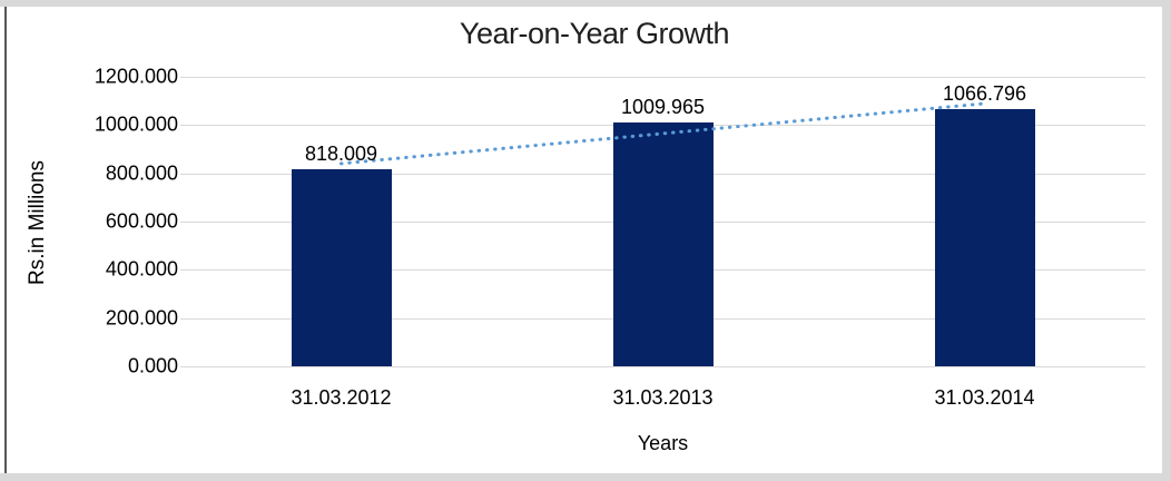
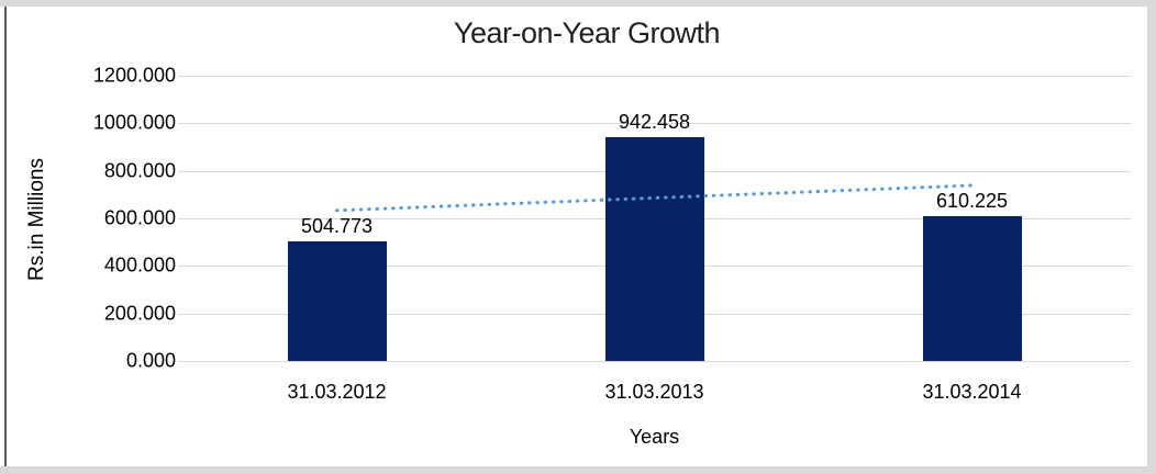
31.03.2012: 818.009 -> 504.773
31.03.2013: 1009.965 -> 942.458
31.03.2014: 1066.796 -> 610.225
